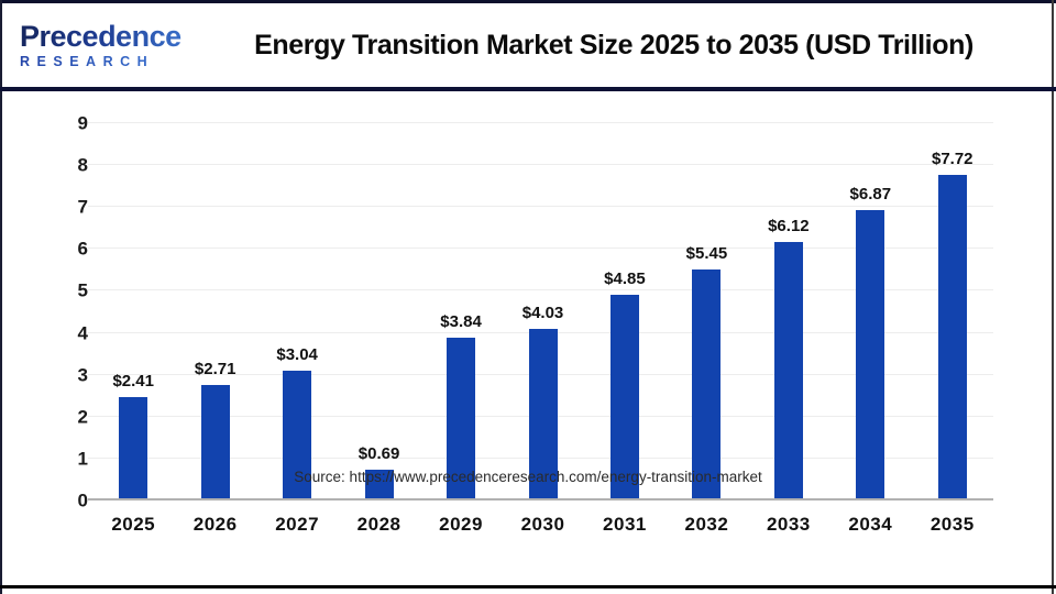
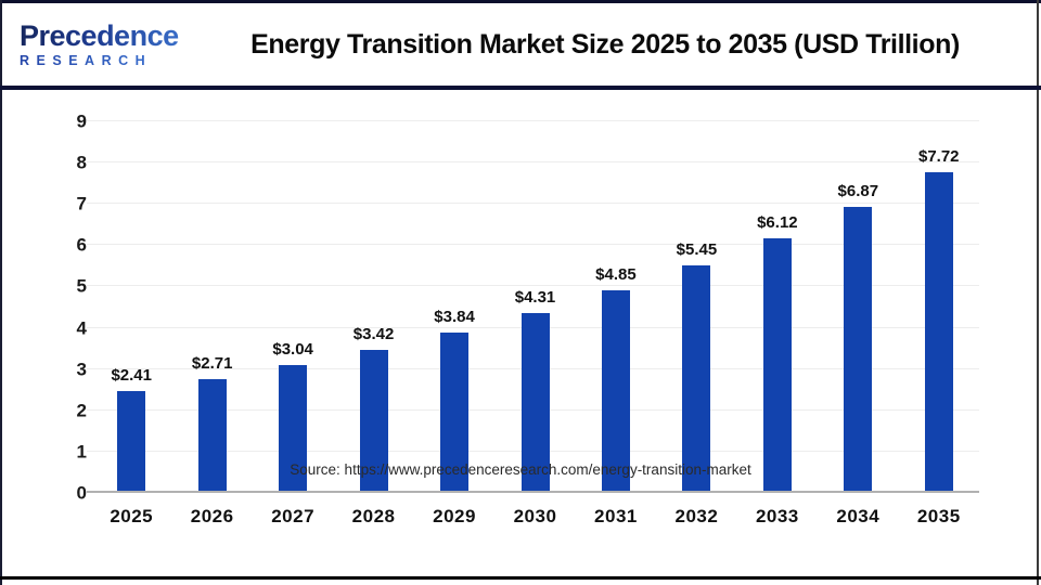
2028: $0.69 -> $3.42
2030: $4.03 -> $4.31
